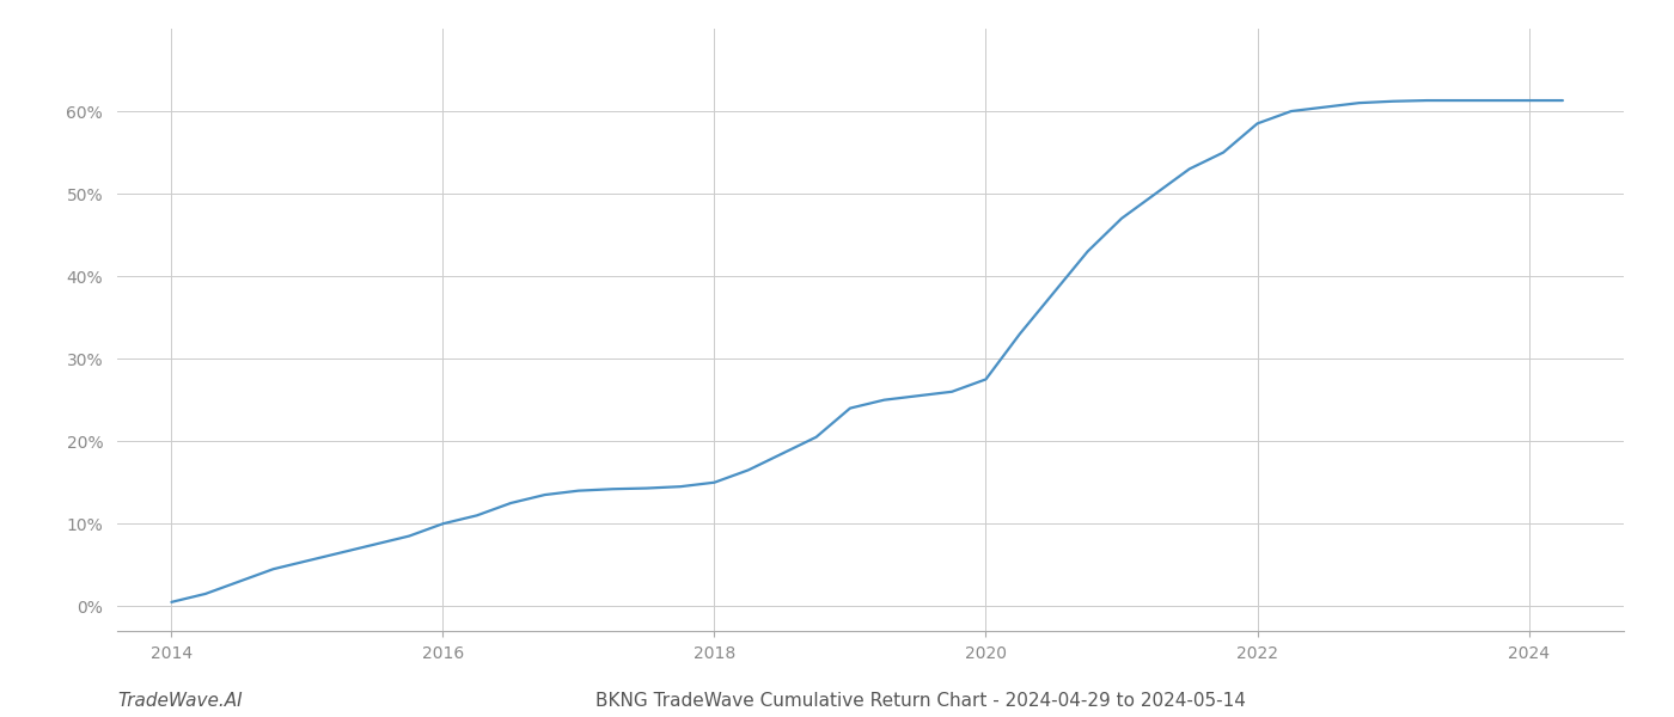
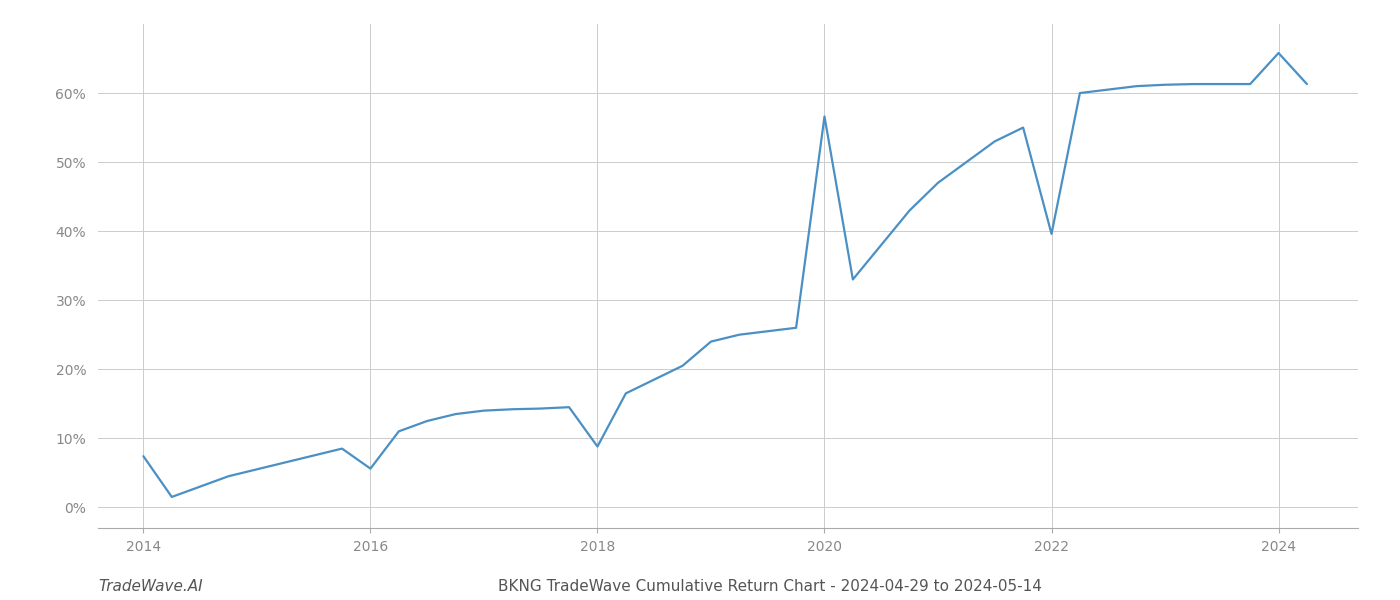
2014: 0.5% -> 7.4%
2016: 10.0% -> 5.6%
2018: 15.0% -> 8.8%
2020: 27.5% -> 56.6%
2022: 58.5% -> 39.6%
2024: 61.3% -> 65.8%
